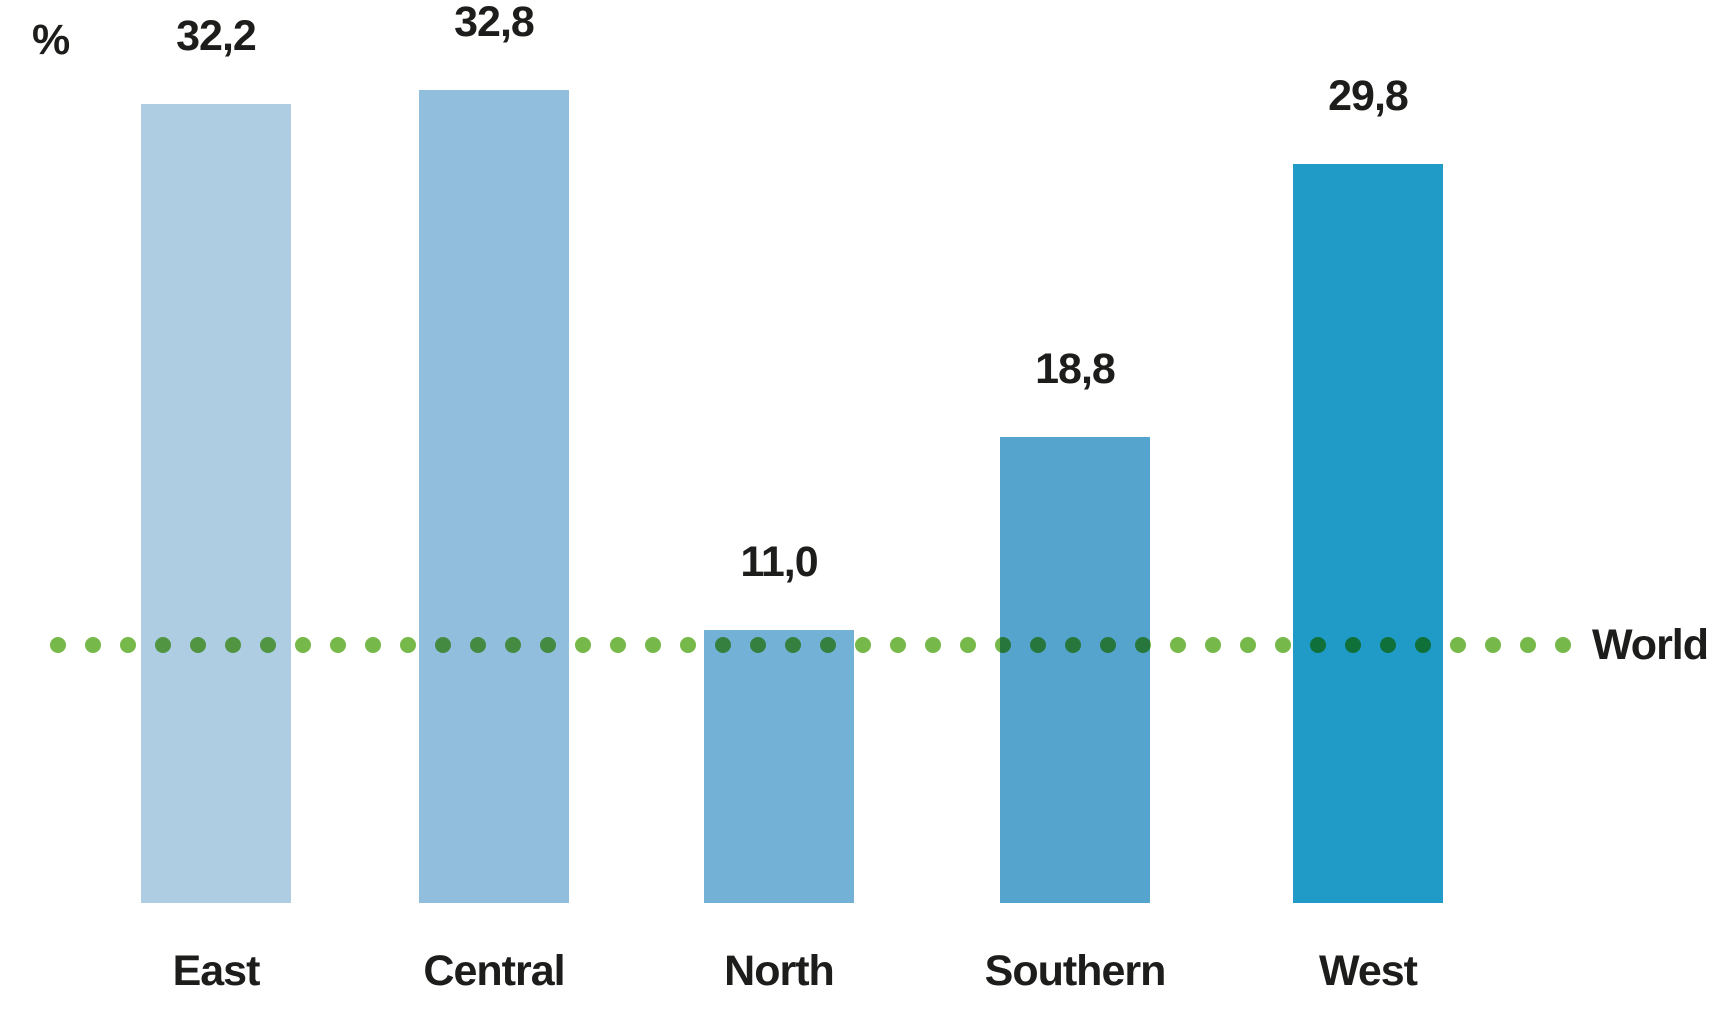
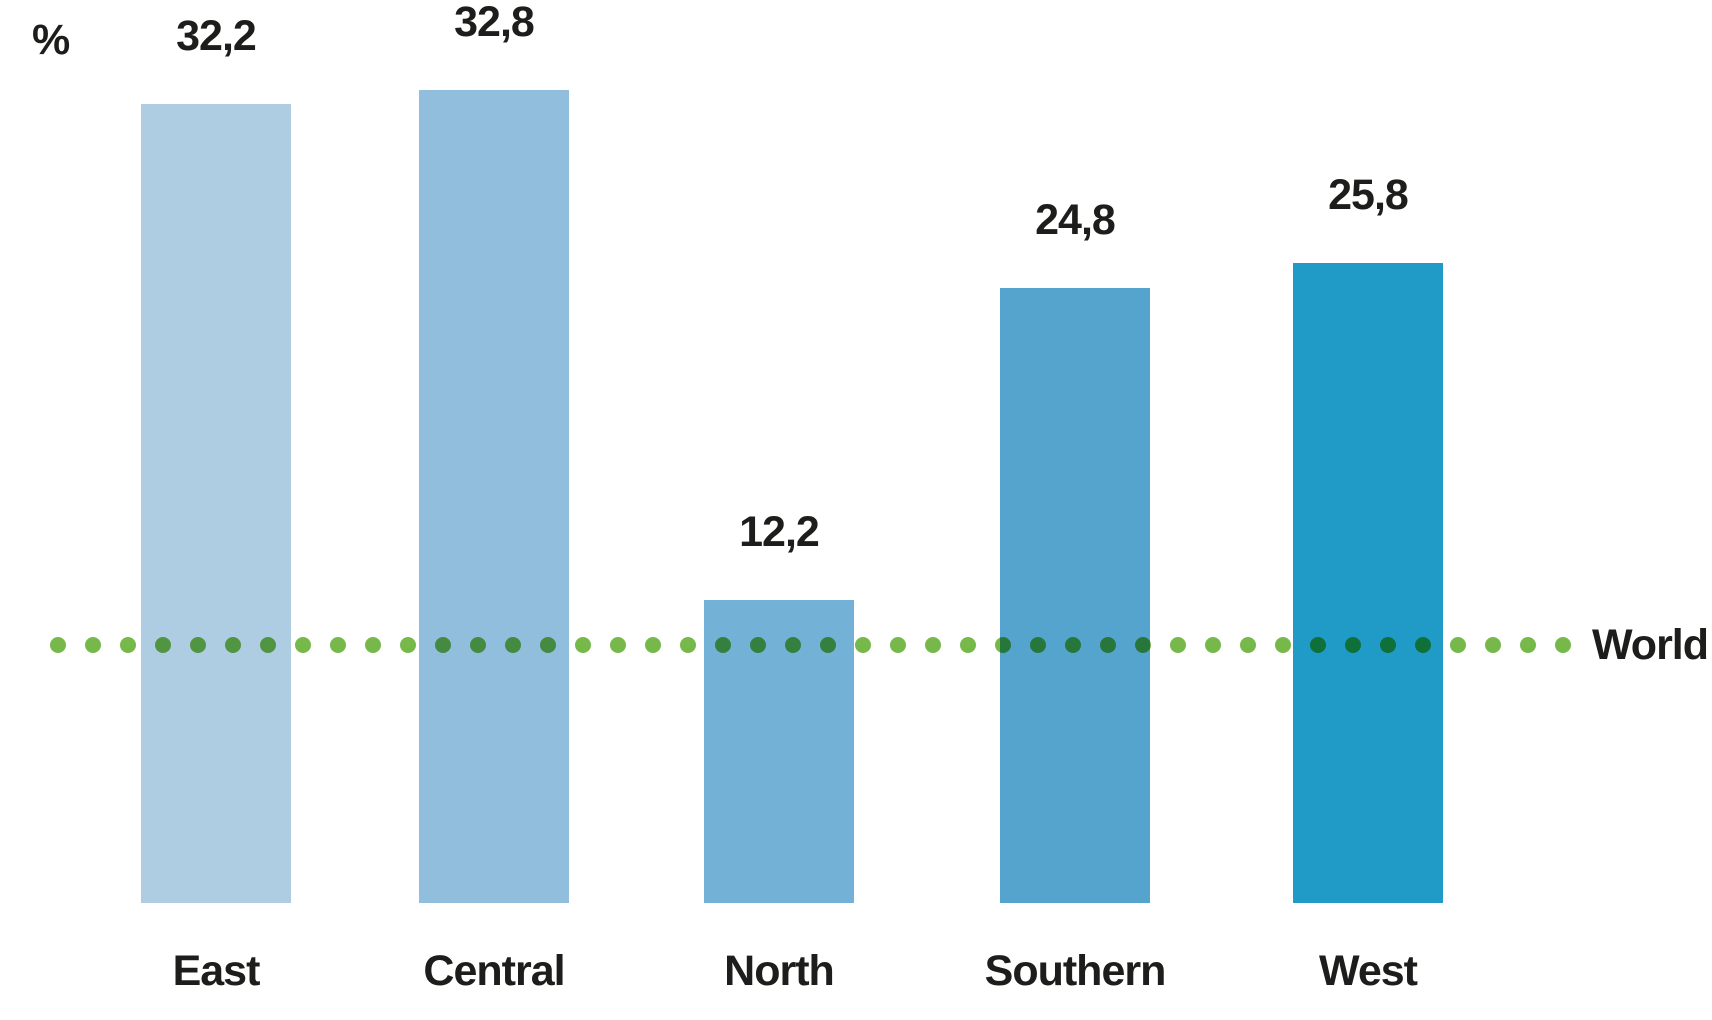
North: 11,0 -> 12,2
Southern: 18,8 -> 24,8
West: 29,8 -> 25,8
